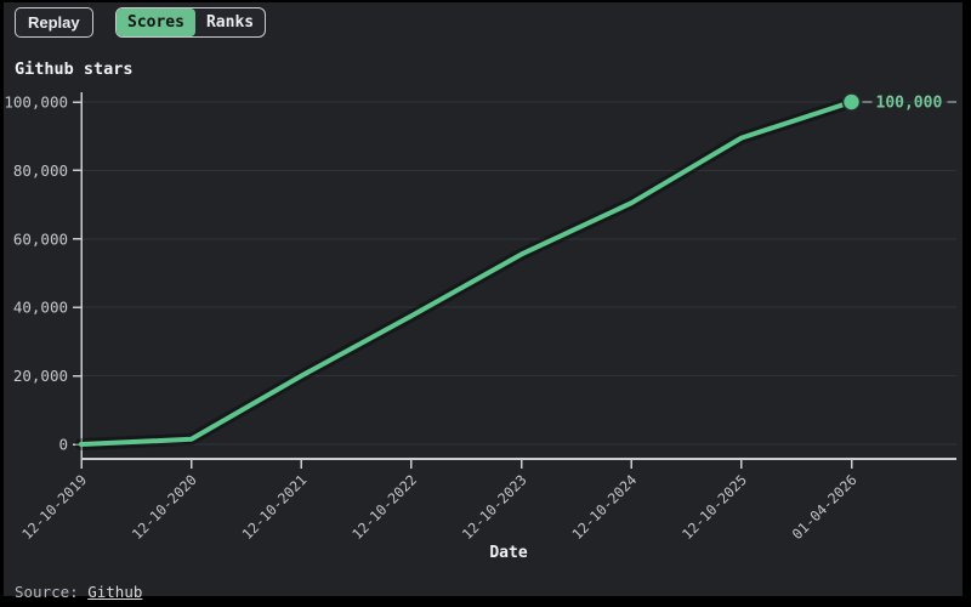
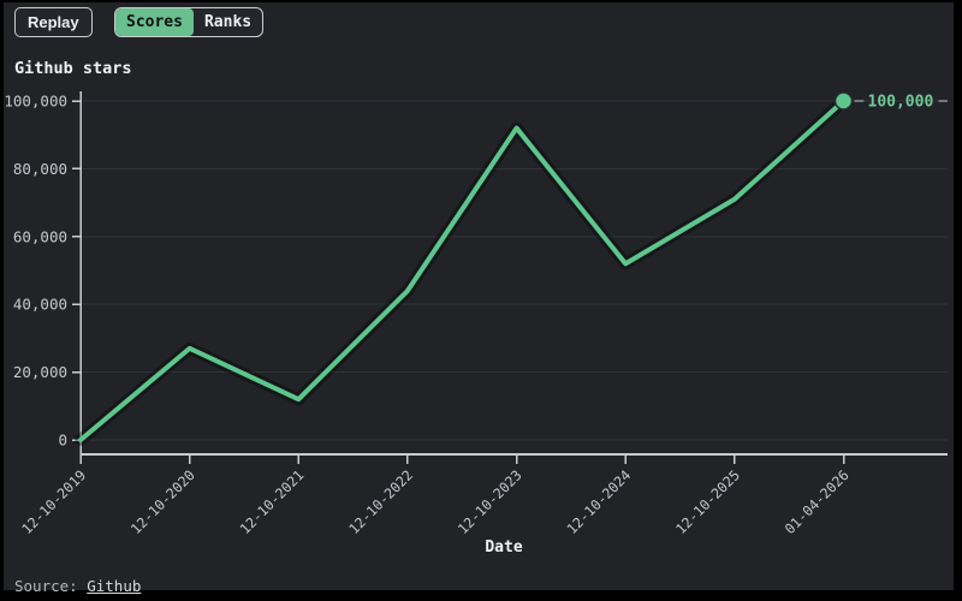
12-10-2020: 2000 -> 27000
12-10-2021: 20000 -> 12000
12-10-2022: 38000 -> 44000
12-10-2023: 56000 -> 92000
12-10-2024: 70000 -> 52000
12-10-2025: 90000 -> 71000
